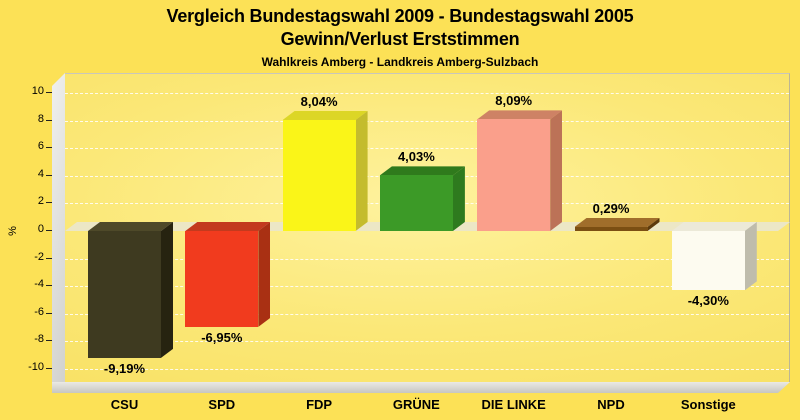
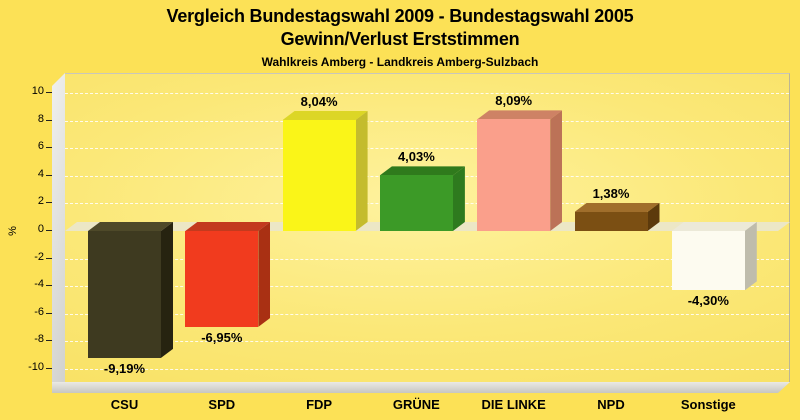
NPD: 0,29% -> 1,38%
